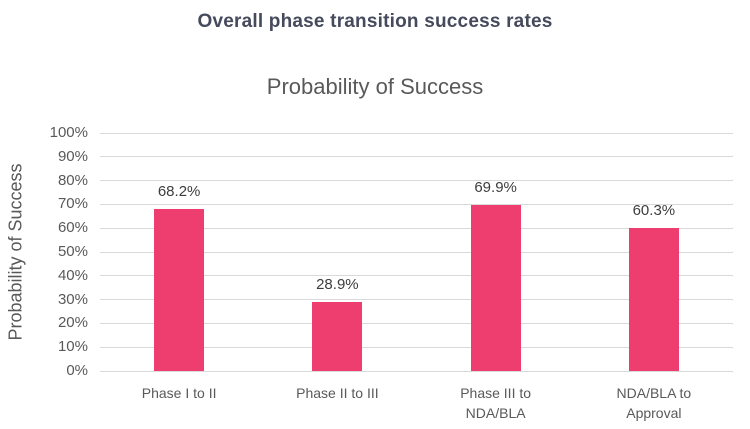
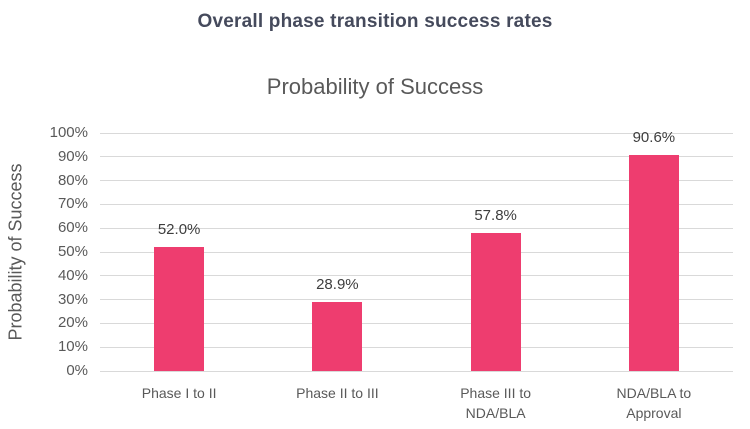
Phase I to II: 68.2% -> 52.0%
Phase III to NDA/BLA: 69.9% -> 57.8%
NDA/BLA to Approval: 60.3% -> 90.6%
